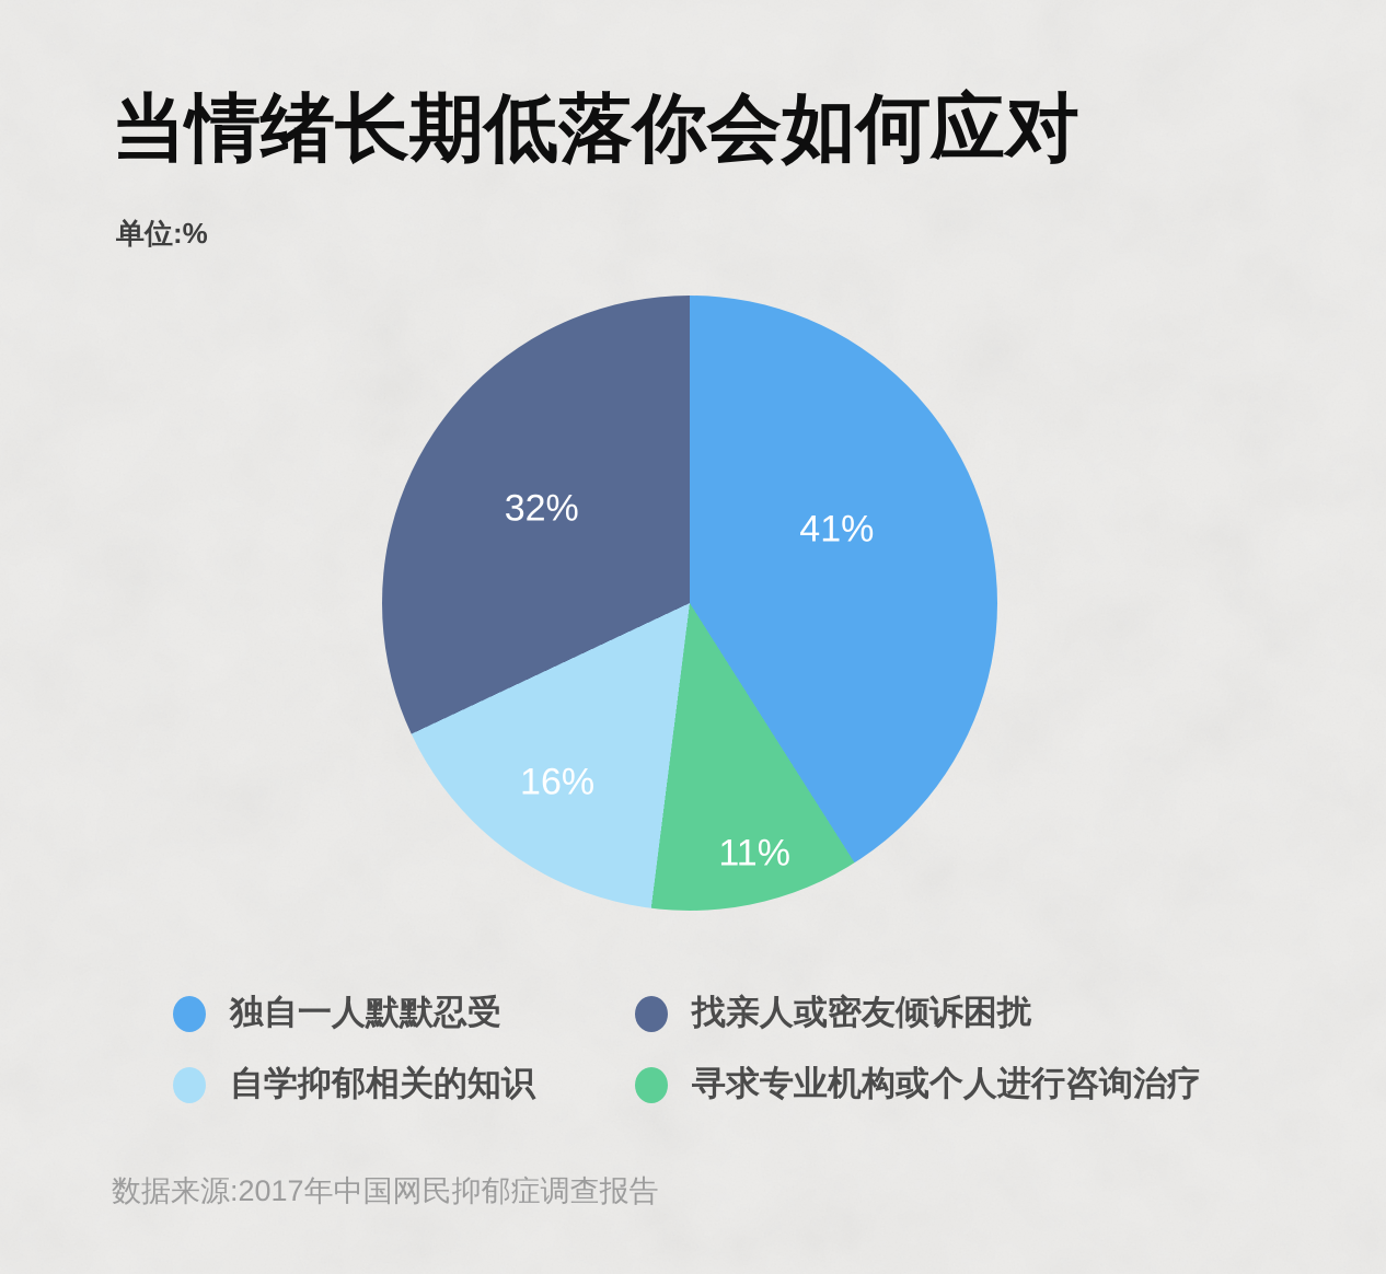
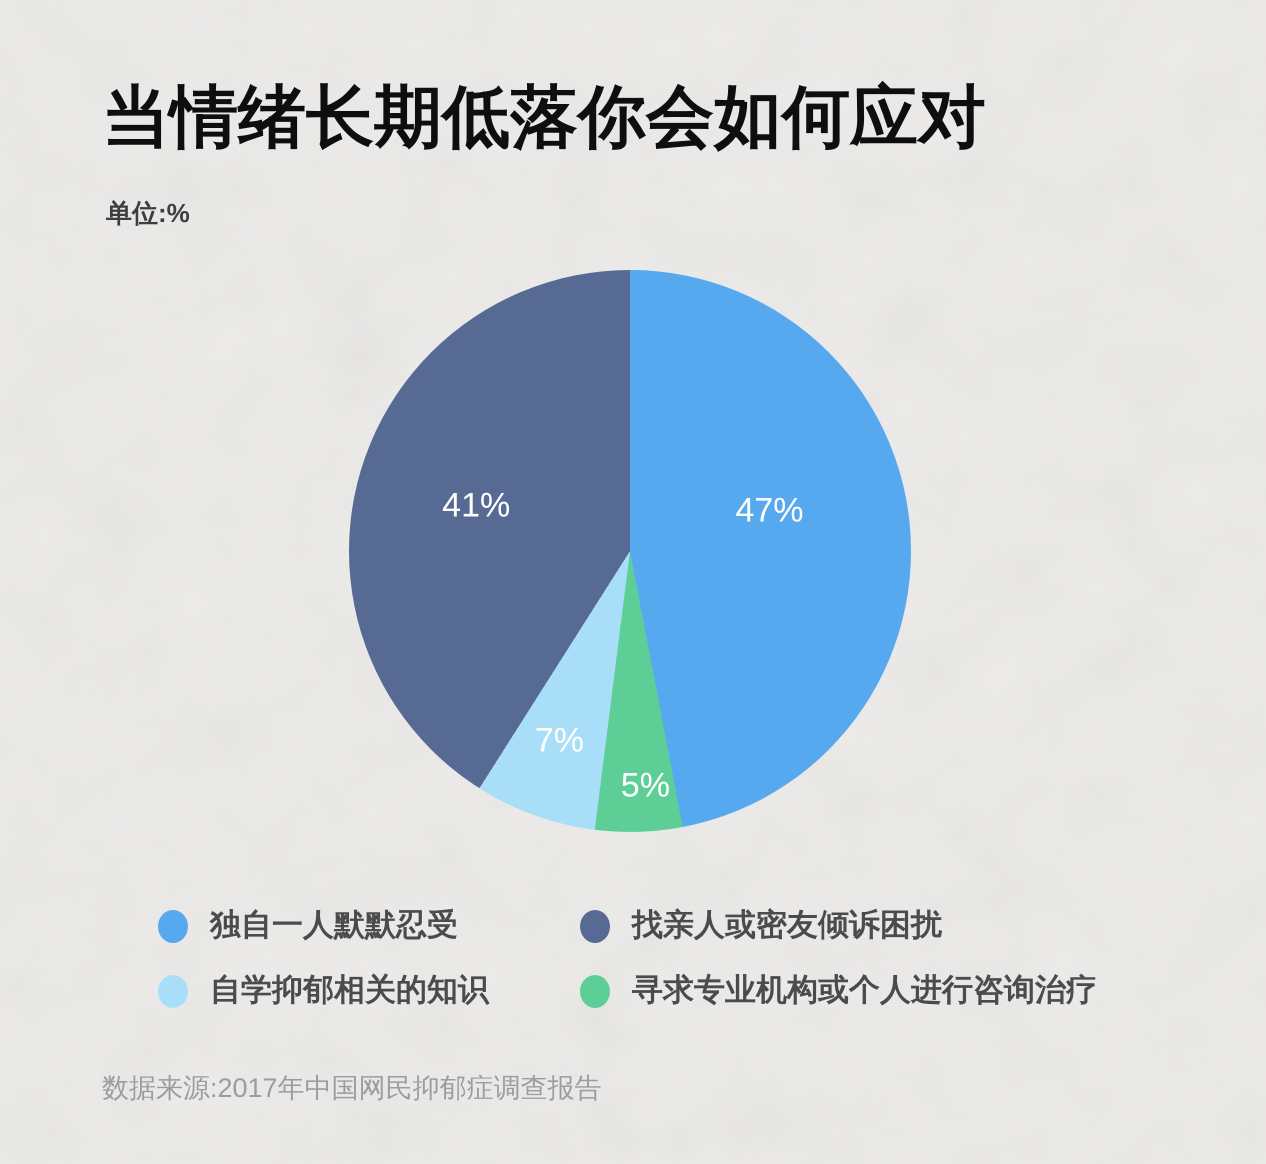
独自一人默默忍受: 41% -> 47%
寻求专业机构或个人进行咨询治疗: 11% -> 5%
自学抑郁相关的知识: 16% -> 7%
找亲人或密友倾诉困扰: 32% -> 41%
